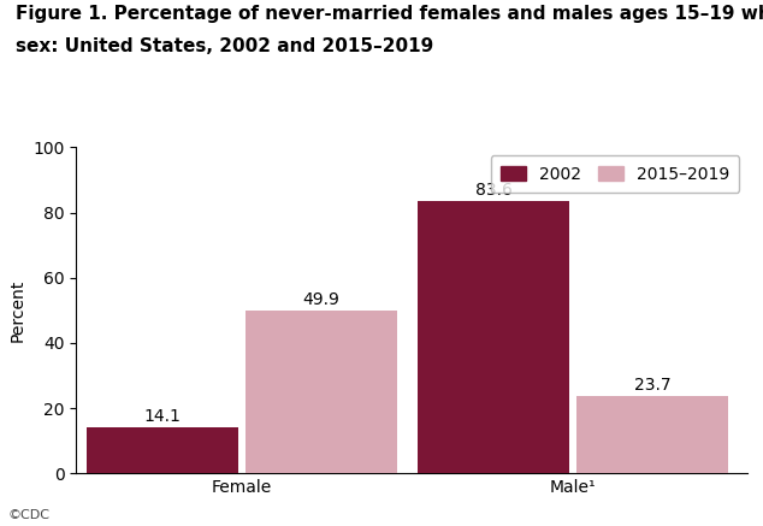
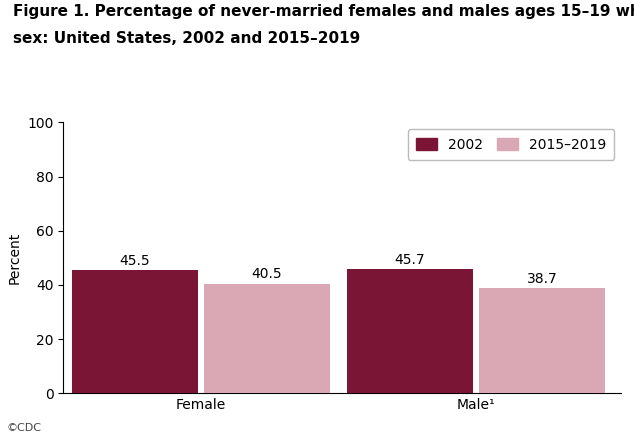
2002/Female: 14.1 -> 45.5
2015–2019/Female: 49.9 -> 40.5
2002/Male¹: 83.6 -> 45.7
2015–2019/Male¹: 23.7 -> 38.7
